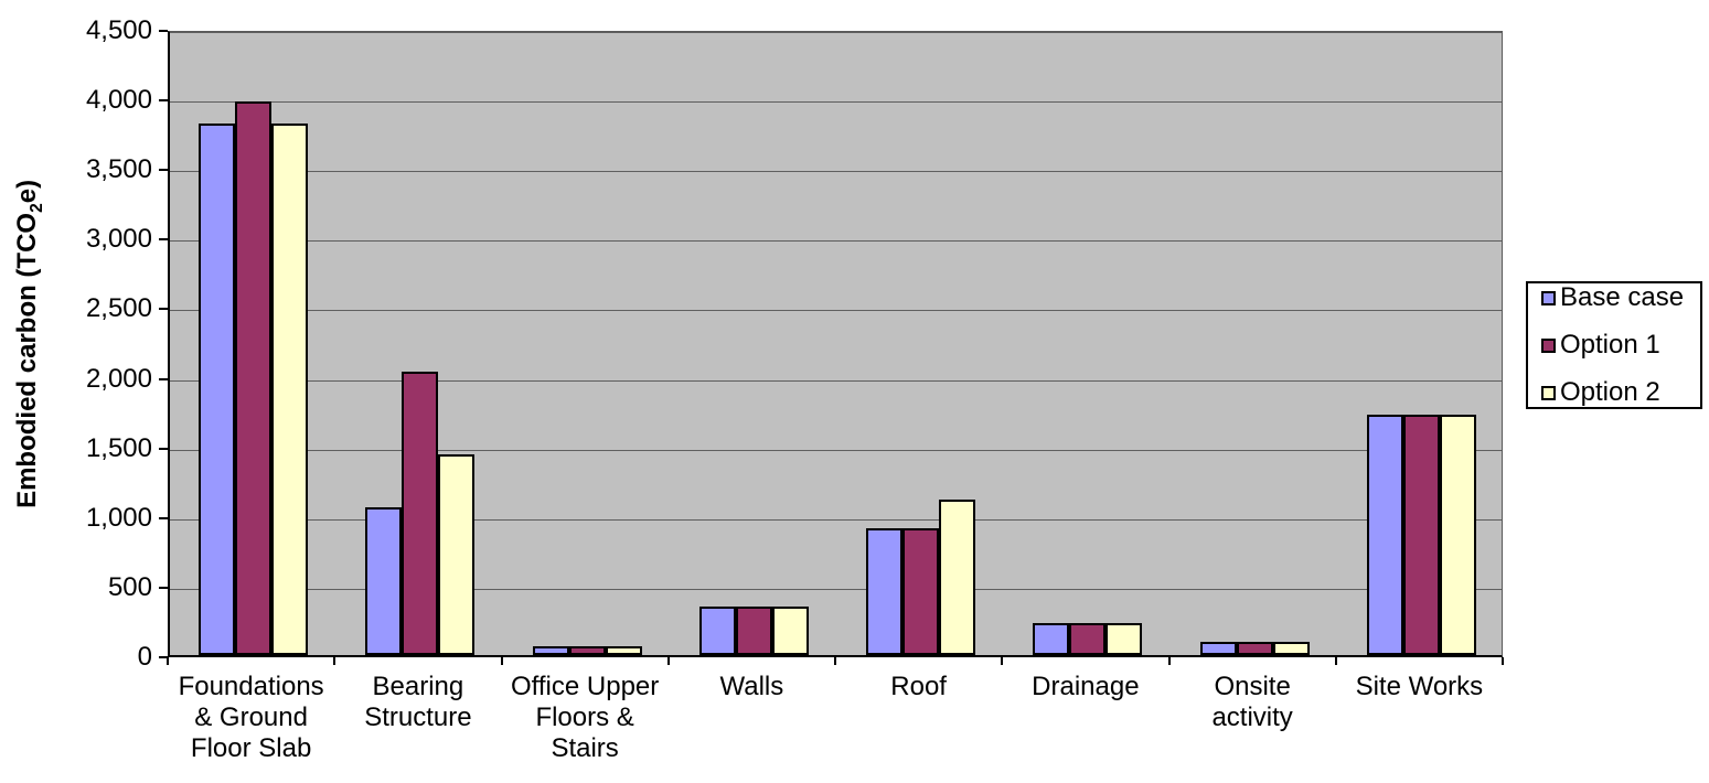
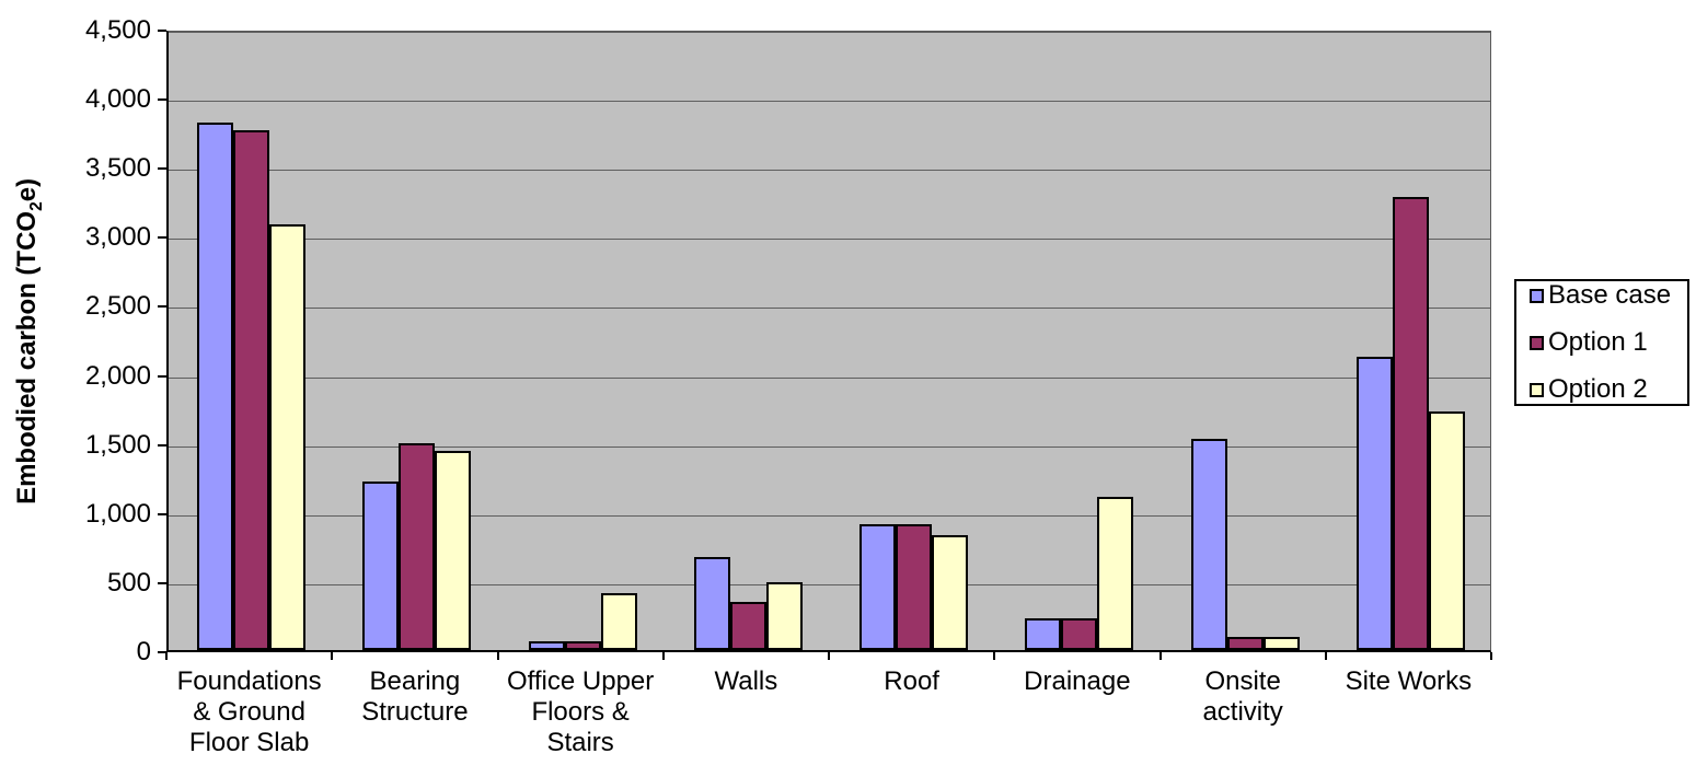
Option 1/Foundations & Ground Floor Slab: 3980 -> 3760
Option 2/Foundations & Ground Floor Slab: 3820 -> 3080
Base case/Bearing Structure: 1060 -> 1220
Option 1/Bearing Structure: 2040 -> 1500
Option 2/Office Upper Floors & Stairs: 60 -> 410
Base case/Walls: 350 -> 670
Option 2/Walls: 350 -> 490
Option 2/Roof: 1120 -> 830
Option 2/Drainage: 230 -> 1110
Base case/Onsite activity: 100 -> 1530
Base case/Site Works: 1730 -> 2120
Option 1/Site Works: 1730 -> 3280
